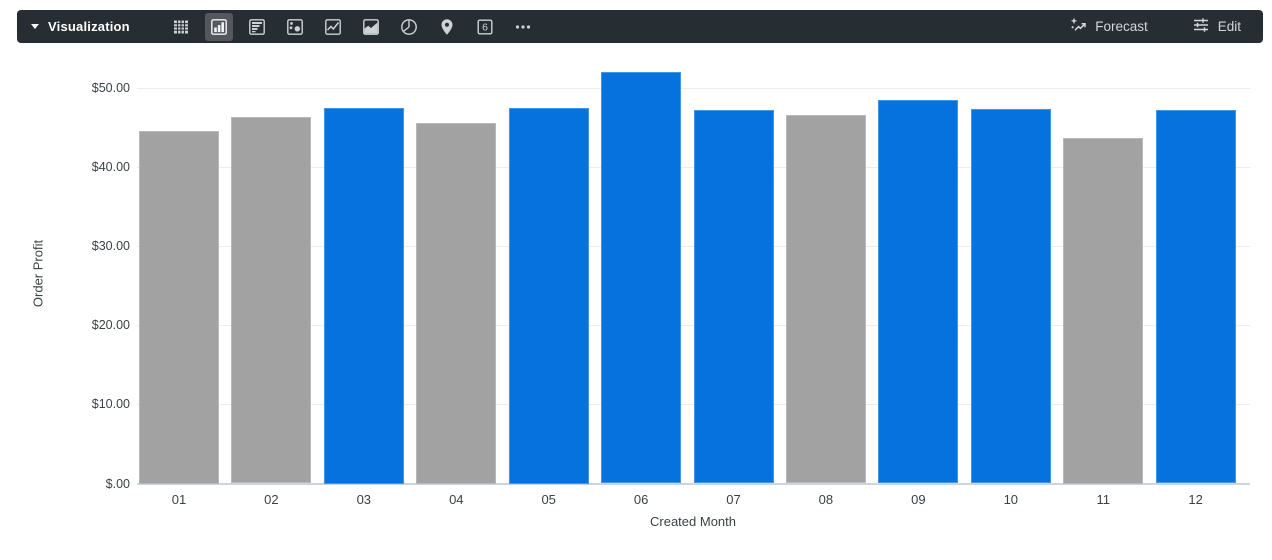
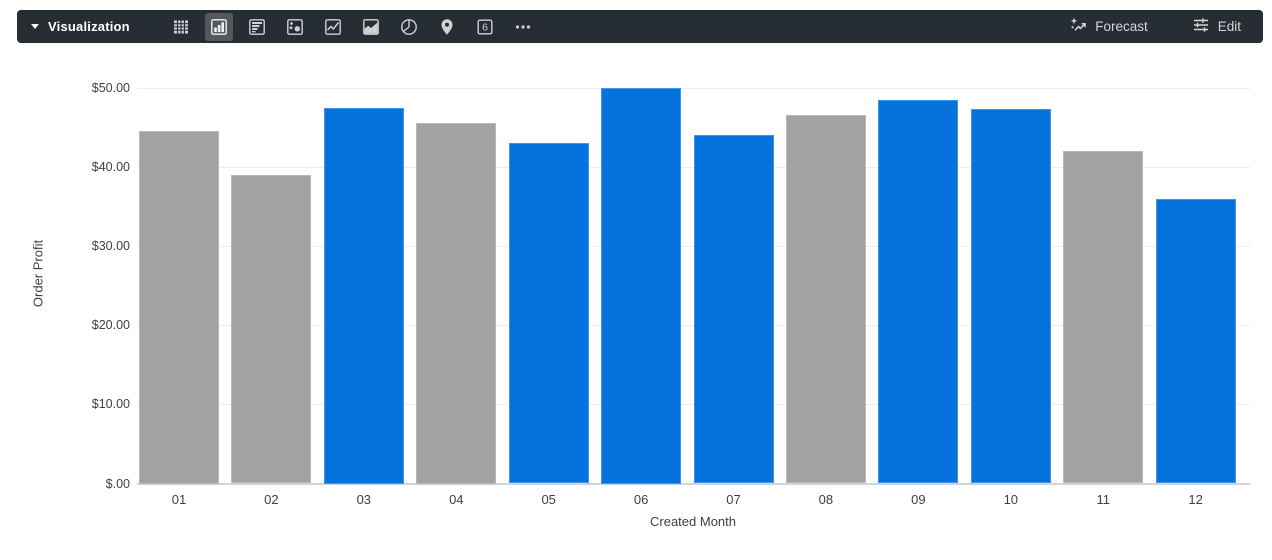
02: $46 -> $39
05: $48 -> $43
06: $52 -> $50
07: $47 -> $44
11: $44 -> $42
12: $47 -> $36
